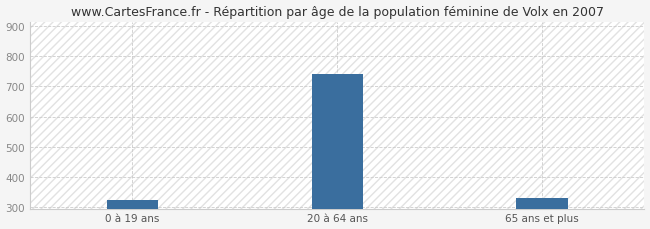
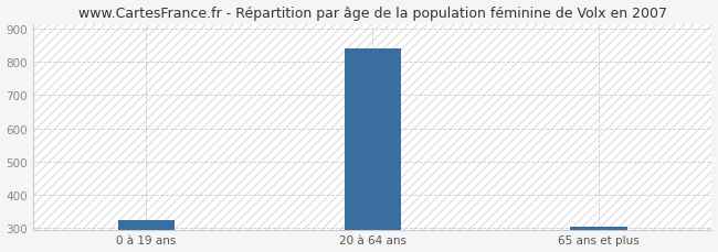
20 à 64 ans: 740 -> 840
65 ans et plus: 330 -> 305
